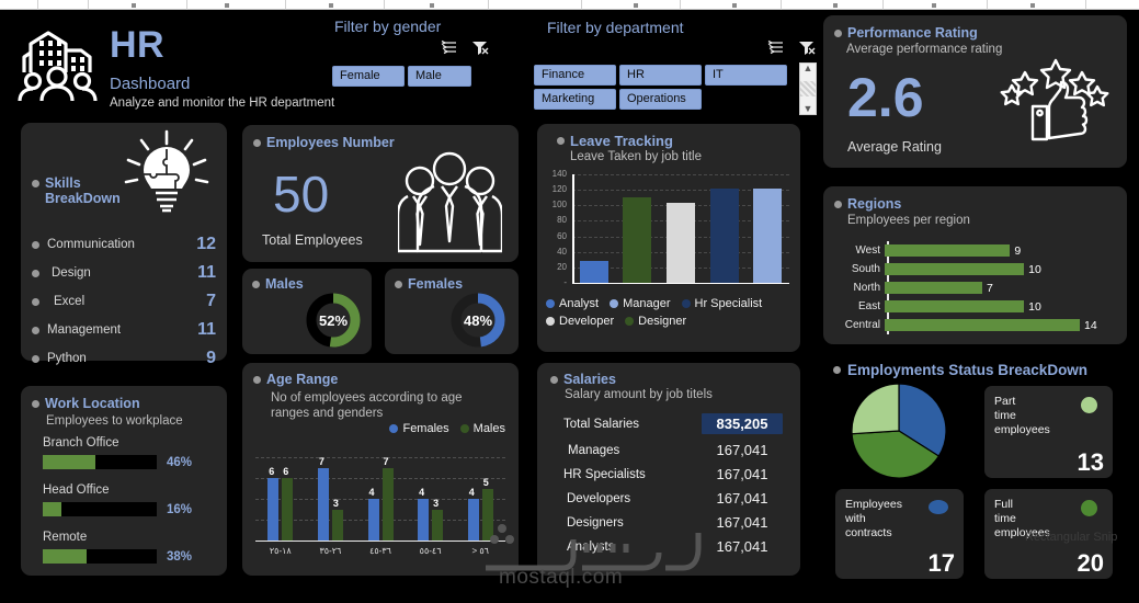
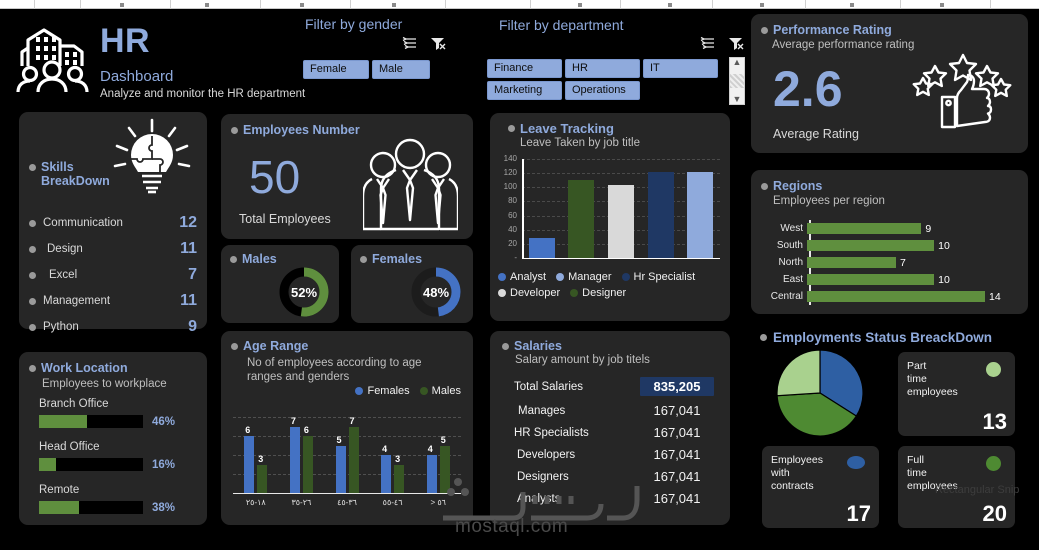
Age Range/Males/١٨-٢٥: 6 -> 3
Age Range/Males/٢٦-٣٥: 3 -> 6
Age Range/Females/٣٦-٤٥: 4 -> 5
